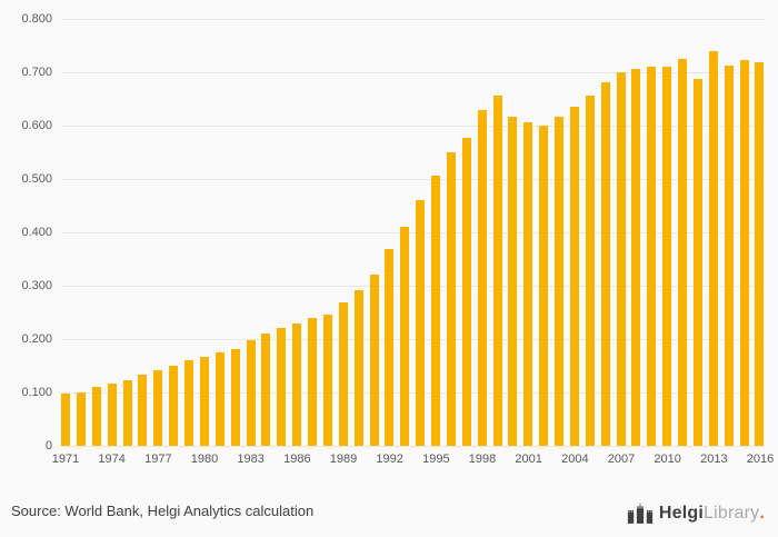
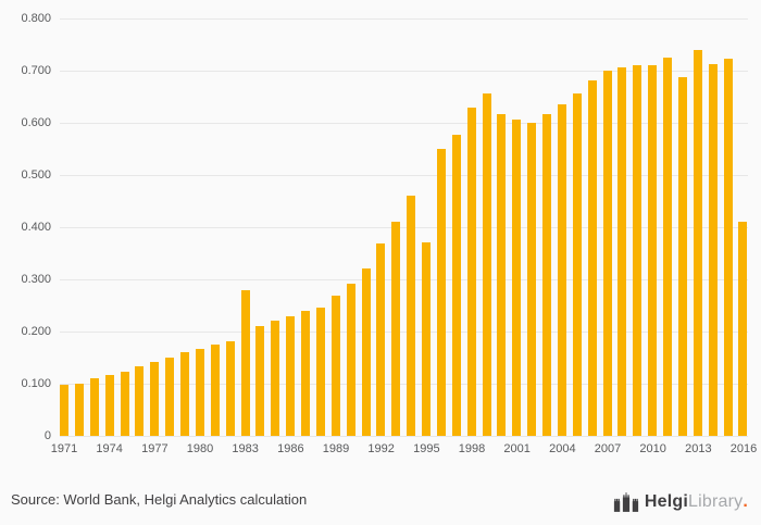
1983: 0.20 -> 0.28
1995: 0.51 -> 0.37
2016: 0.72 -> 0.41
